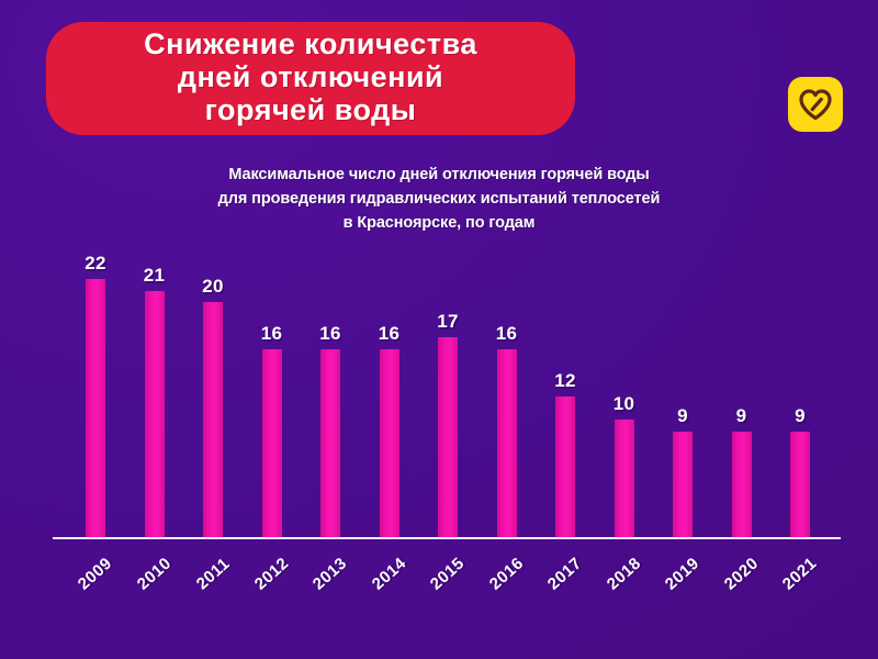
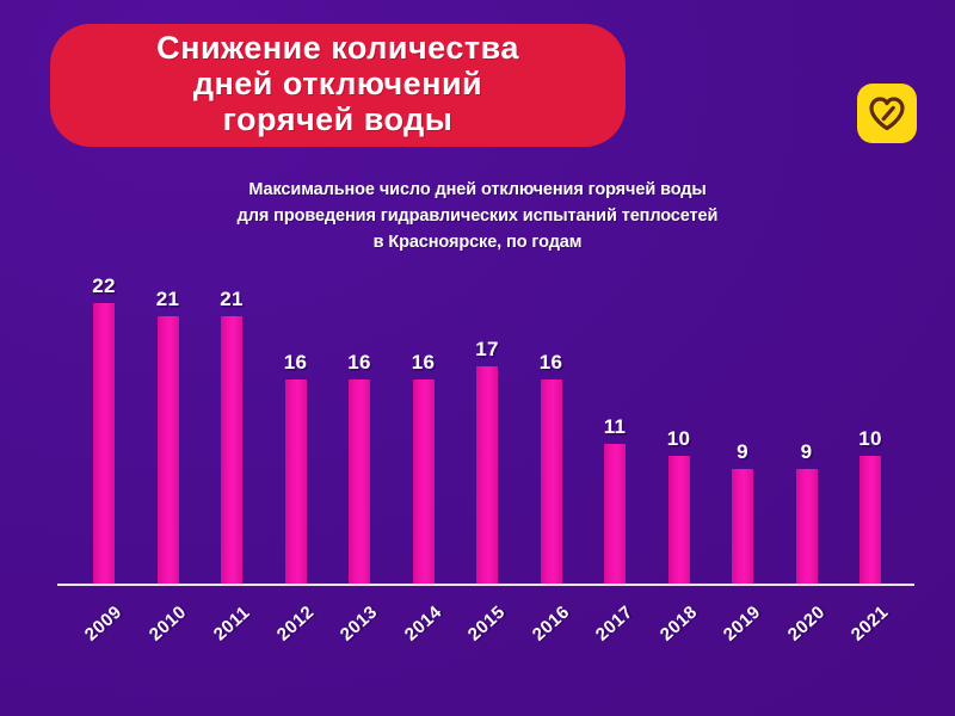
2011: 20 -> 21
2017: 12 -> 11
2021: 9 -> 10
